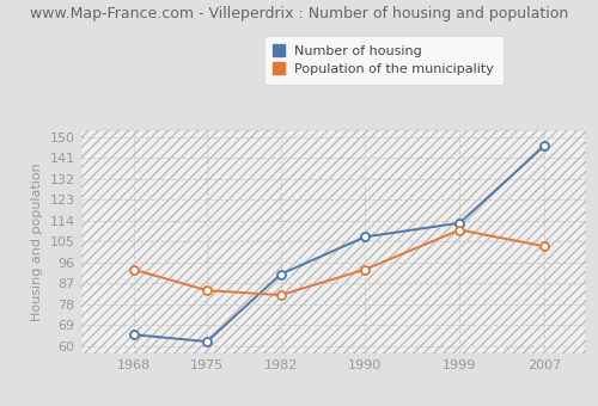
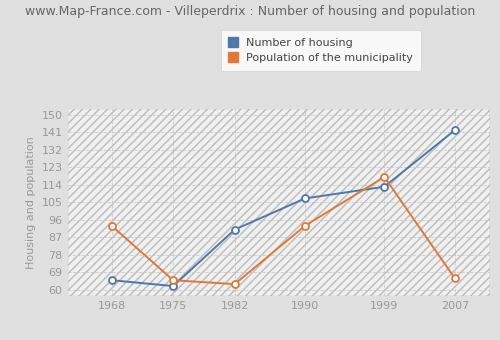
Population of the municipality/1975: 84 -> 65
Population of the municipality/1982: 82 -> 63
Population of the municipality/1999: 110 -> 118
Number of housing/2007: 146 -> 142
Population of the municipality/2007: 103 -> 66
